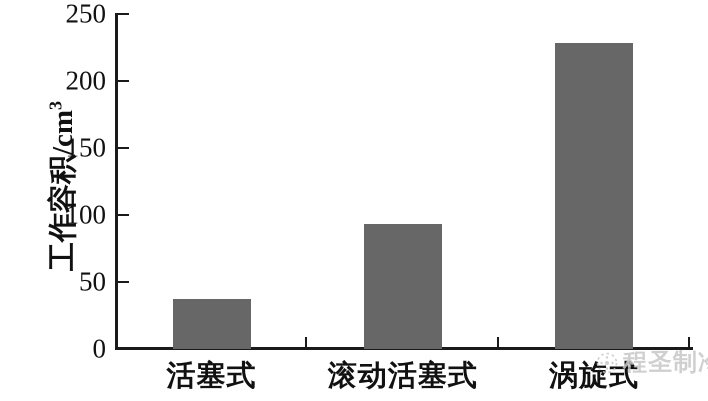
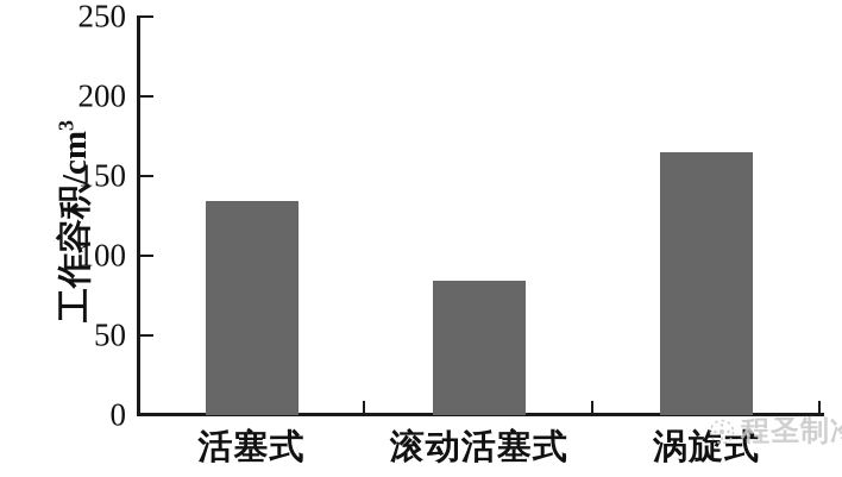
活塞式: 37 -> 134
滚动活塞式: 93 -> 84
涡旋式: 228 -> 165
